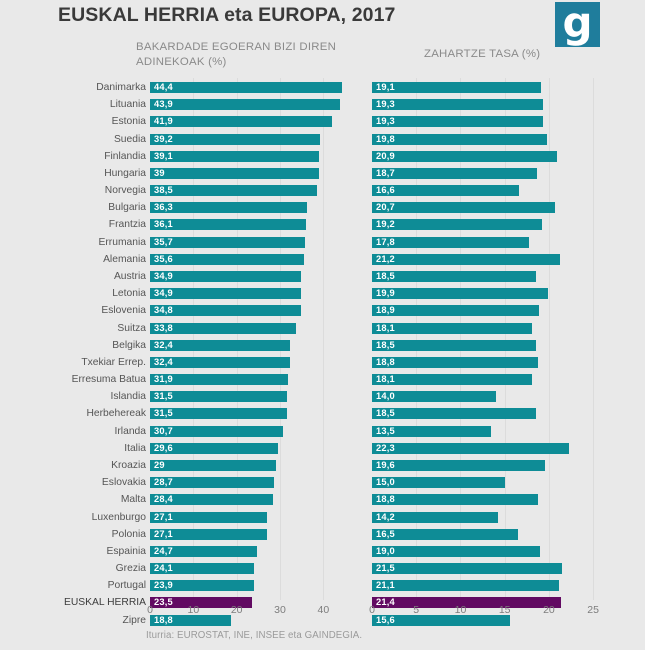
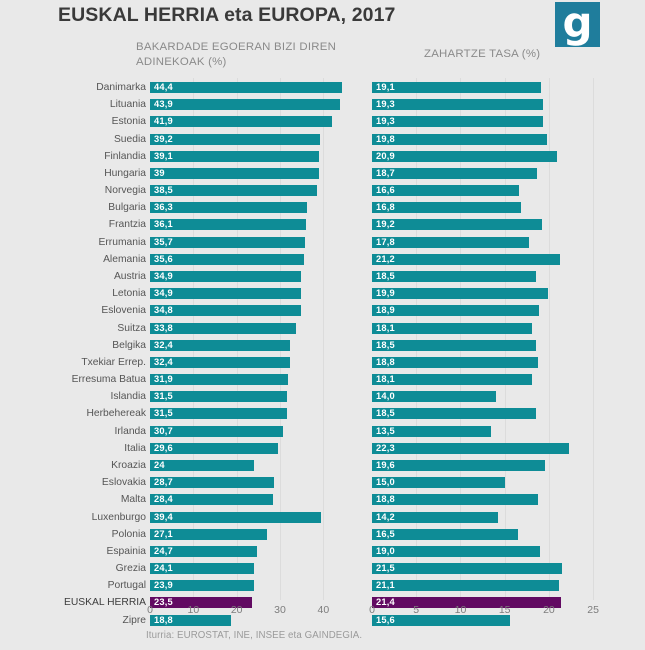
BAKARDADE EGOERAN BIZI DIREN ADINEKOAK (%)/Kroazia: 29 -> 24
BAKARDADE EGOERAN BIZI DIREN ADINEKOAK (%)/Luxenburgo: 27,1 -> 39,4
ZAHARTZE TASA (%)/Bulgaria: 20,7 -> 16,8
